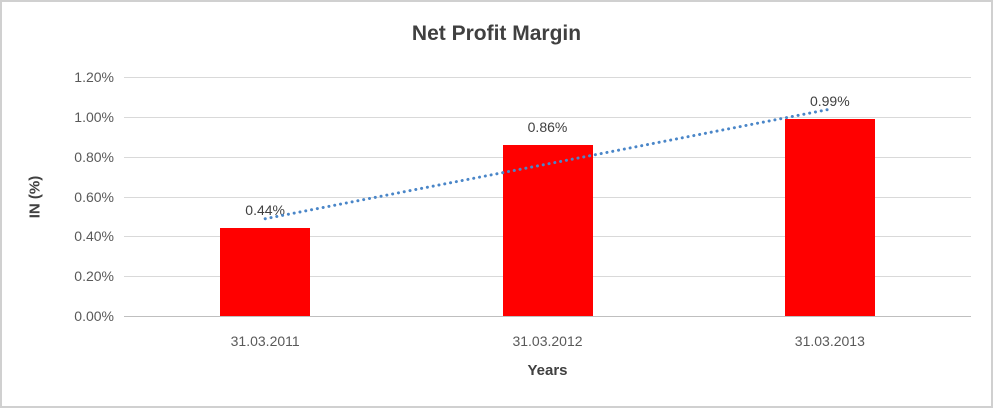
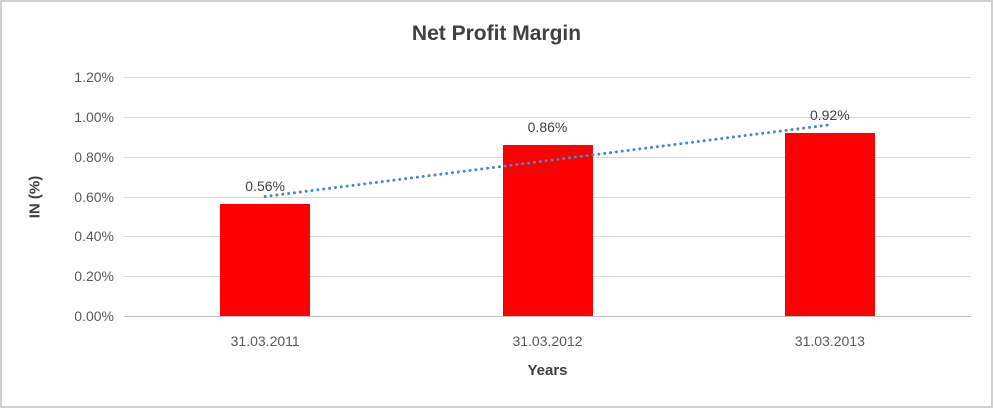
31.03.2011: 0.44% -> 0.56%
31.03.2013: 0.99% -> 0.92%
